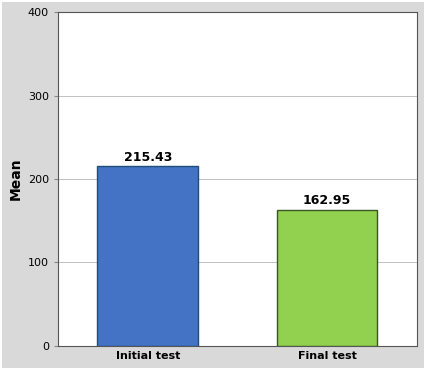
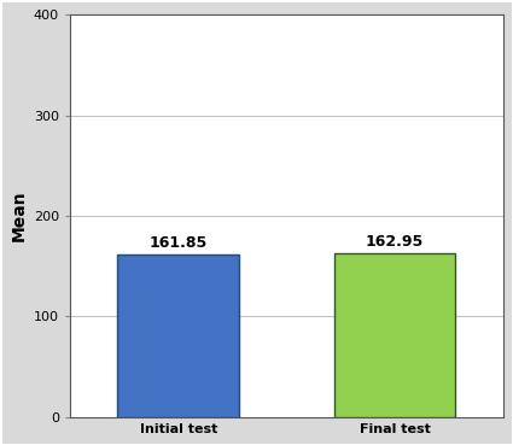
Initial test: 215.43 -> 161.85
